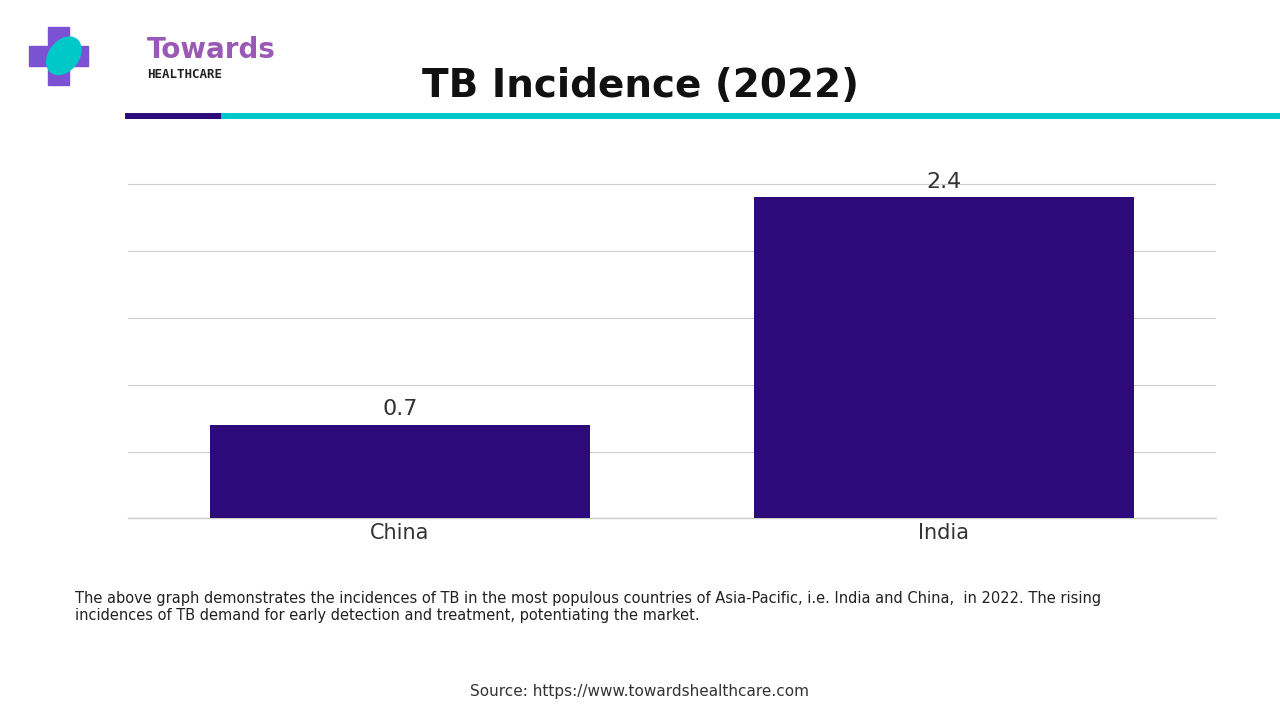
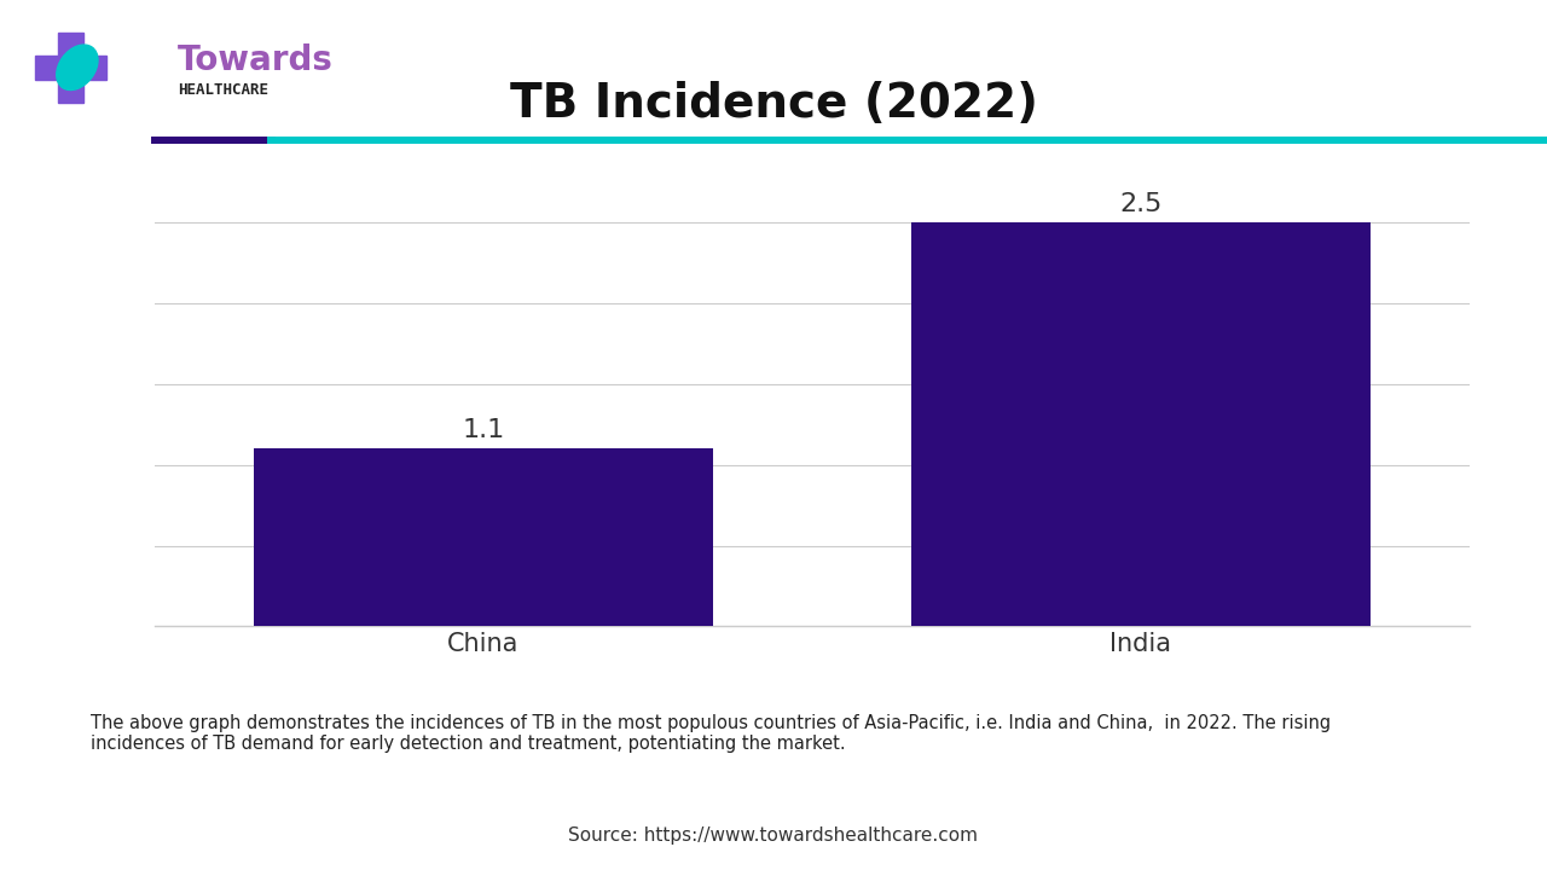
China: 0.7 -> 1.1
India: 2.4 -> 2.5
